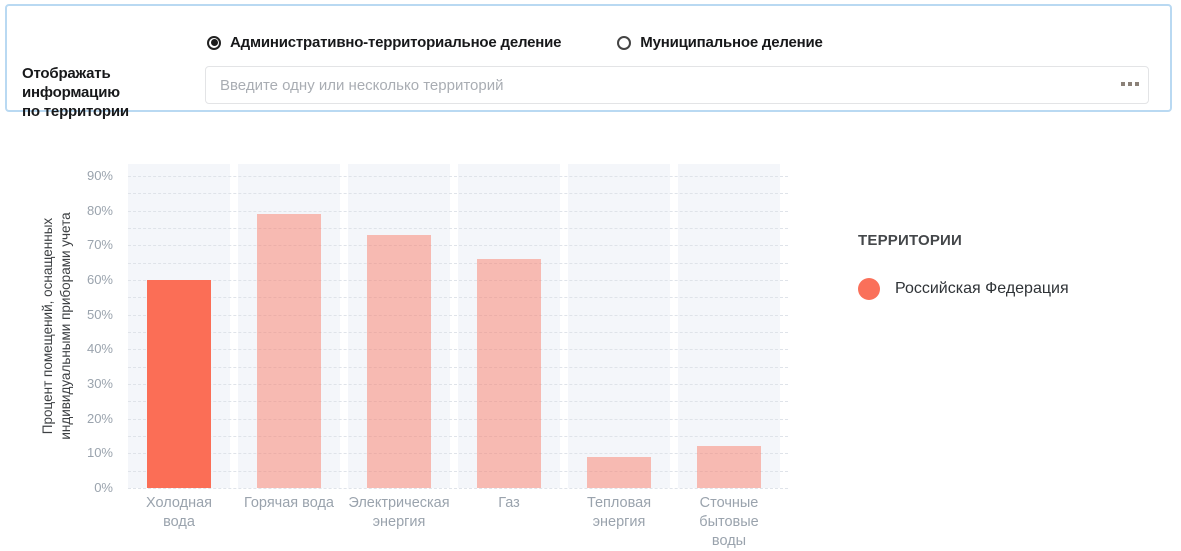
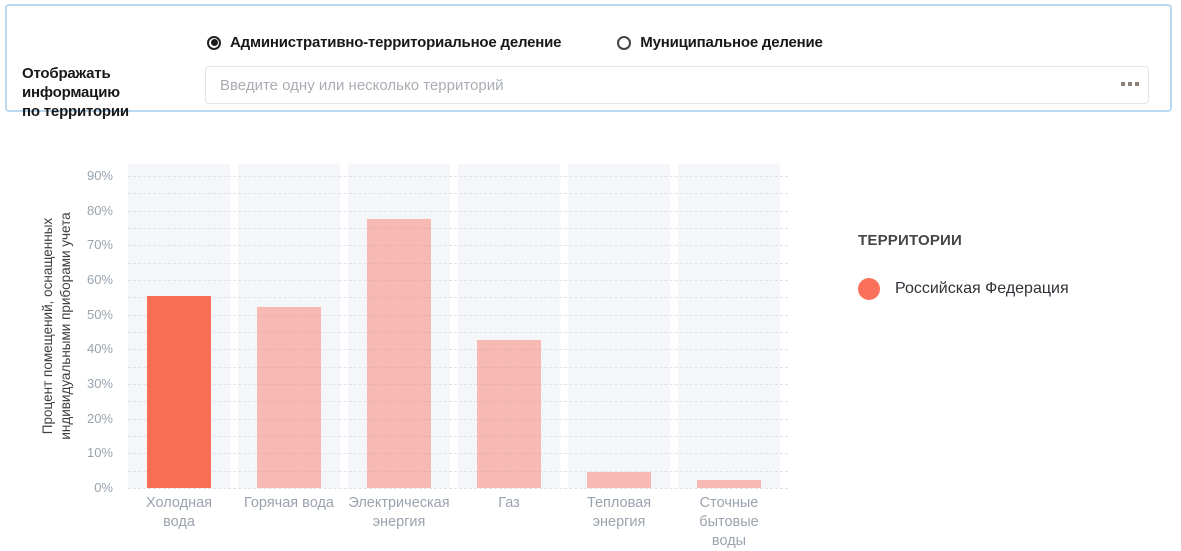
Холодная вода: 60% -> 56%
Горячая вода: 79% -> 52%
Электрическая энергия: 73% -> 78%
Газ: 66% -> 43%
Тепловая энергия: 9% -> 4%
Сточные бытовые воды: 12% -> 2%
